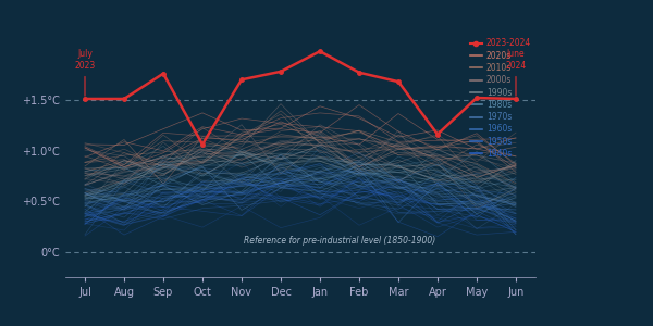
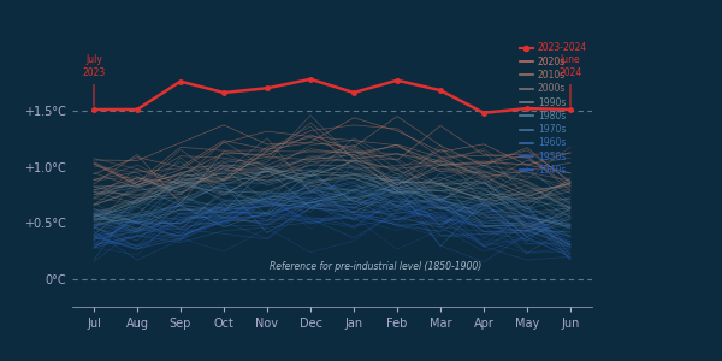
2023-2024/Oct: 1.06°C -> 1.66°C
2023-2024/Jan: 1.98°C -> 1.66°C
2023-2024/Apr: 1.16°C -> 1.48°C
